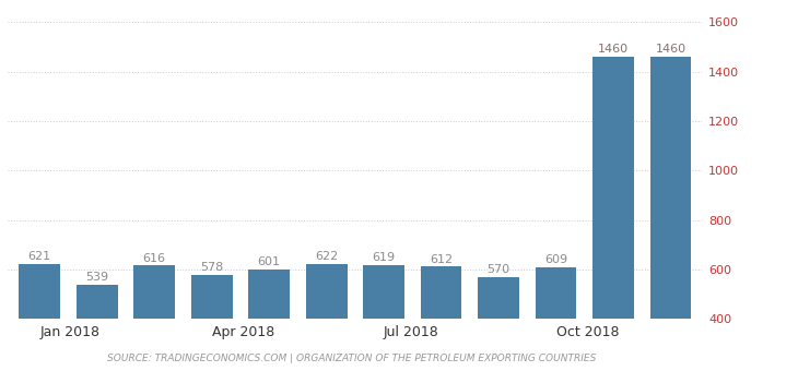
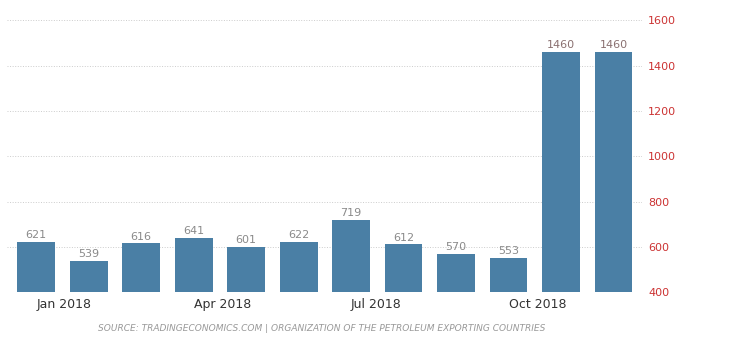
Apr 2018: 578 -> 641
Jul 2018: 619 -> 719
Oct 2018: 609 -> 553
